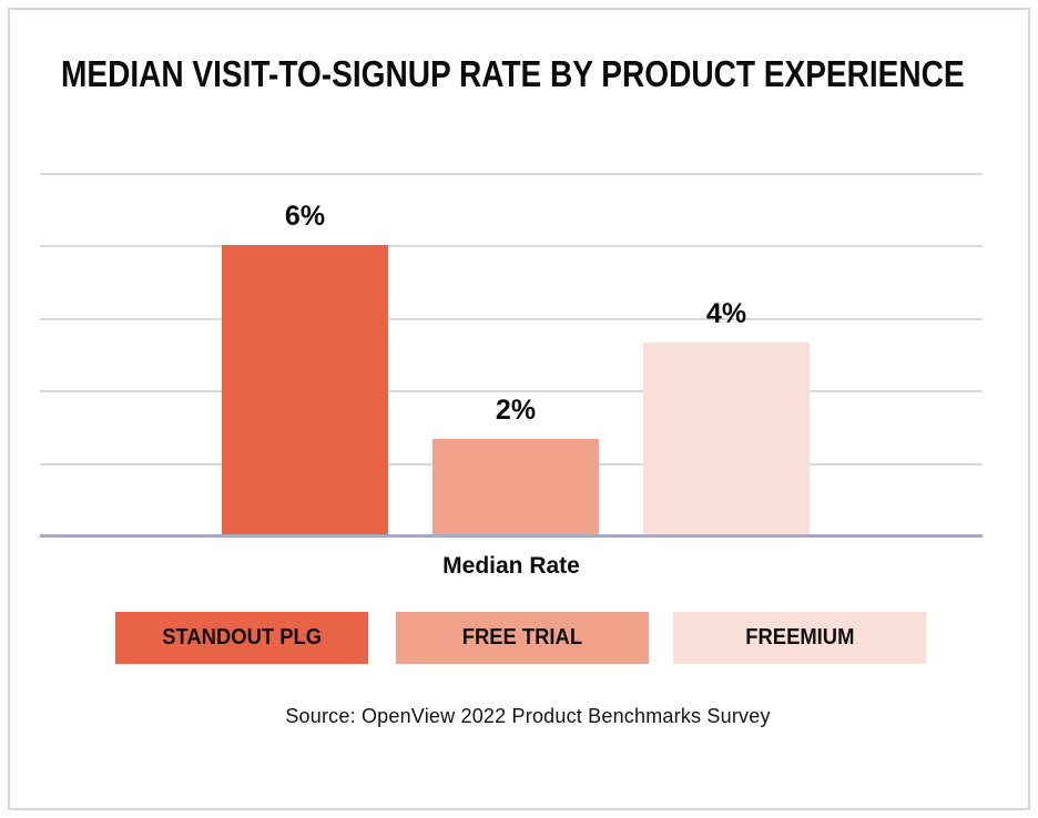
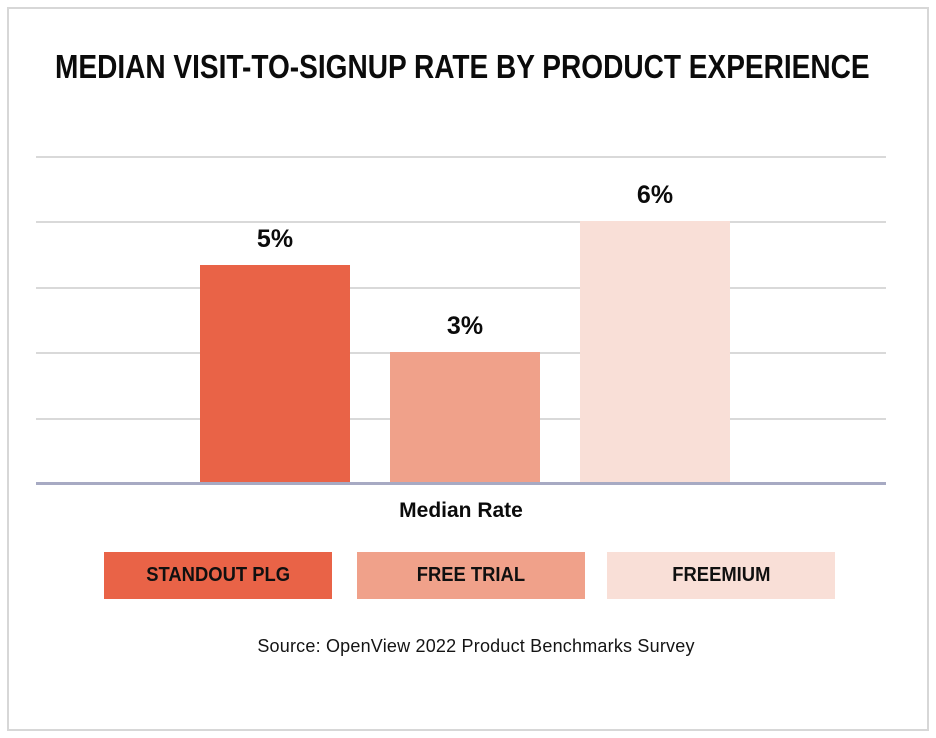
STANDOUT PLG: 6% -> 5%
FREE TRIAL: 2% -> 3%
FREEMIUM: 4% -> 6%
